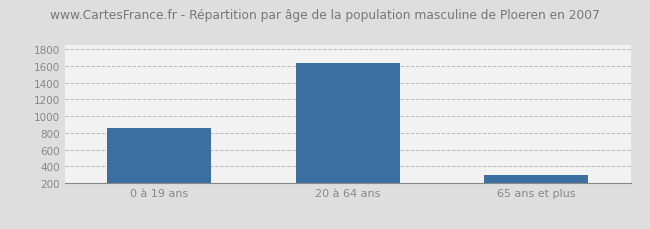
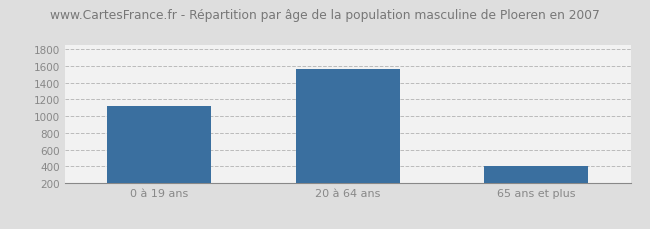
0 à 19 ans: 860 -> 1120
20 à 64 ans: 1630 -> 1560
65 ans et plus: 290 -> 400
